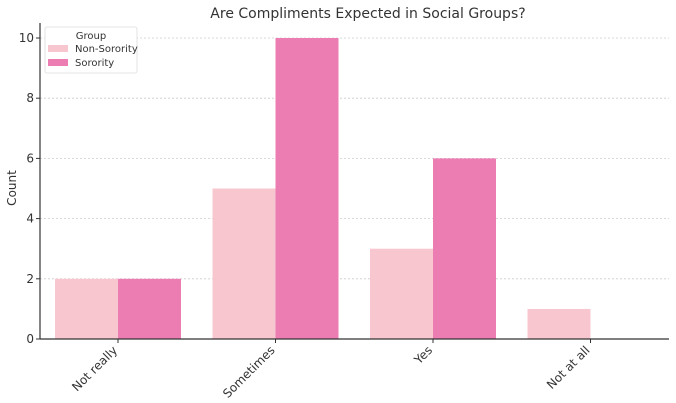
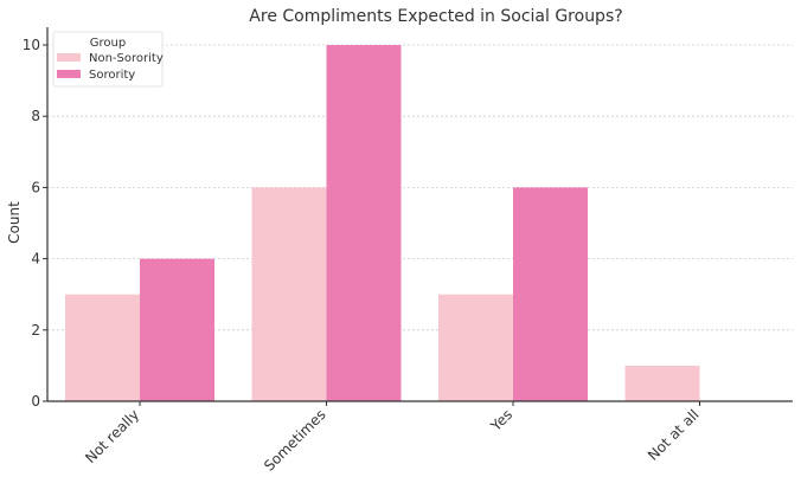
Non-Sorority/Not really: 2 -> 3
Sorority/Not really: 2 -> 4
Non-Sorority/Sometimes: 5 -> 6
